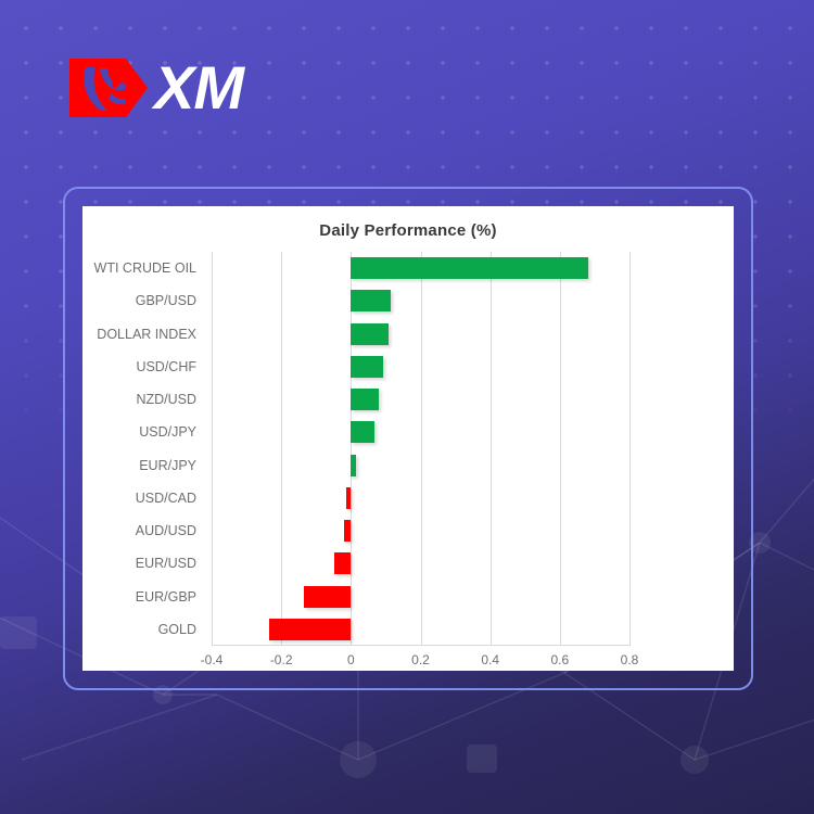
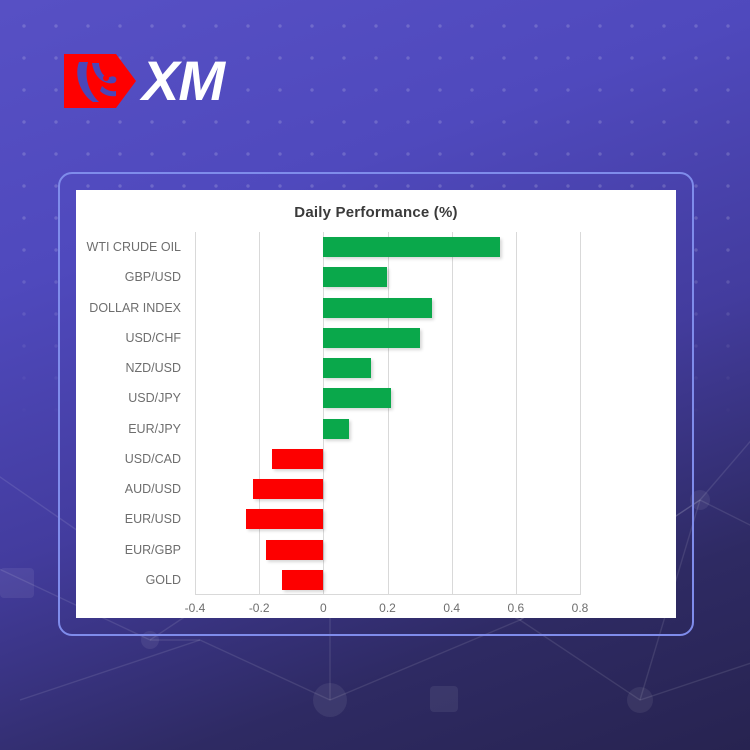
WTI CRUDE OIL: 0.68 -> 0.55
GBP/USD: 0.12 -> 0.20
DOLLAR INDEX: 0.11 -> 0.34
USD/CHF: 0.09 -> 0.30
NZD/USD: 0.08 -> 0.15
USD/JPY: 0.07 -> 0.21
EUR/JPY: 0.02 -> 0.08
USD/CAD: -0.01 -> -0.16
AUD/USD: -0.02 -> -0.22
EUR/USD: -0.05 -> -0.24
EUR/GBP: -0.14 -> -0.18
GOLD: -0.23 -> -0.13
